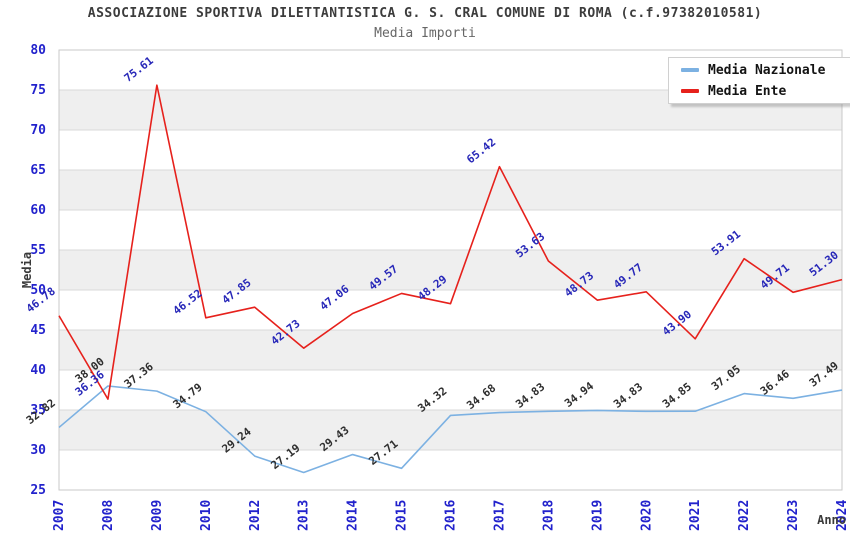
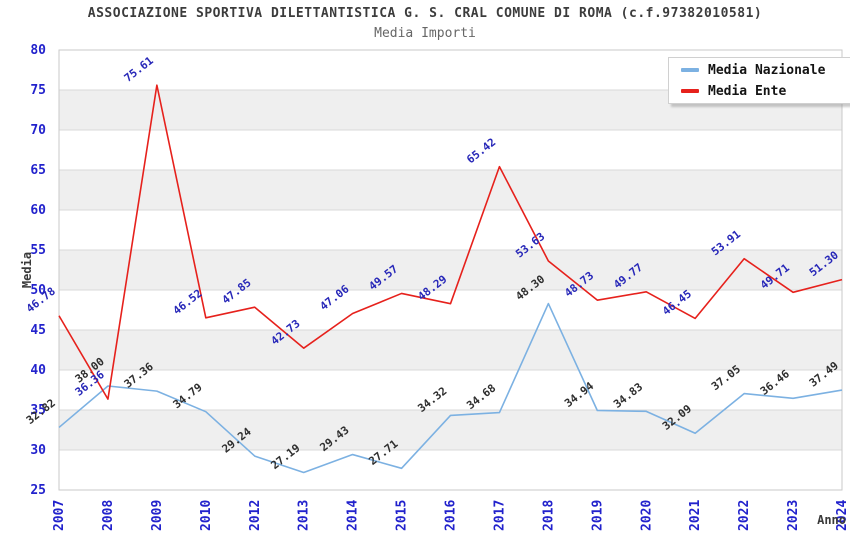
Media Nazionale/2018: 34.83 -> 48.30
Media Nazionale/2021: 34.85 -> 32.09
Media Ente/2021: 43.90 -> 46.45
